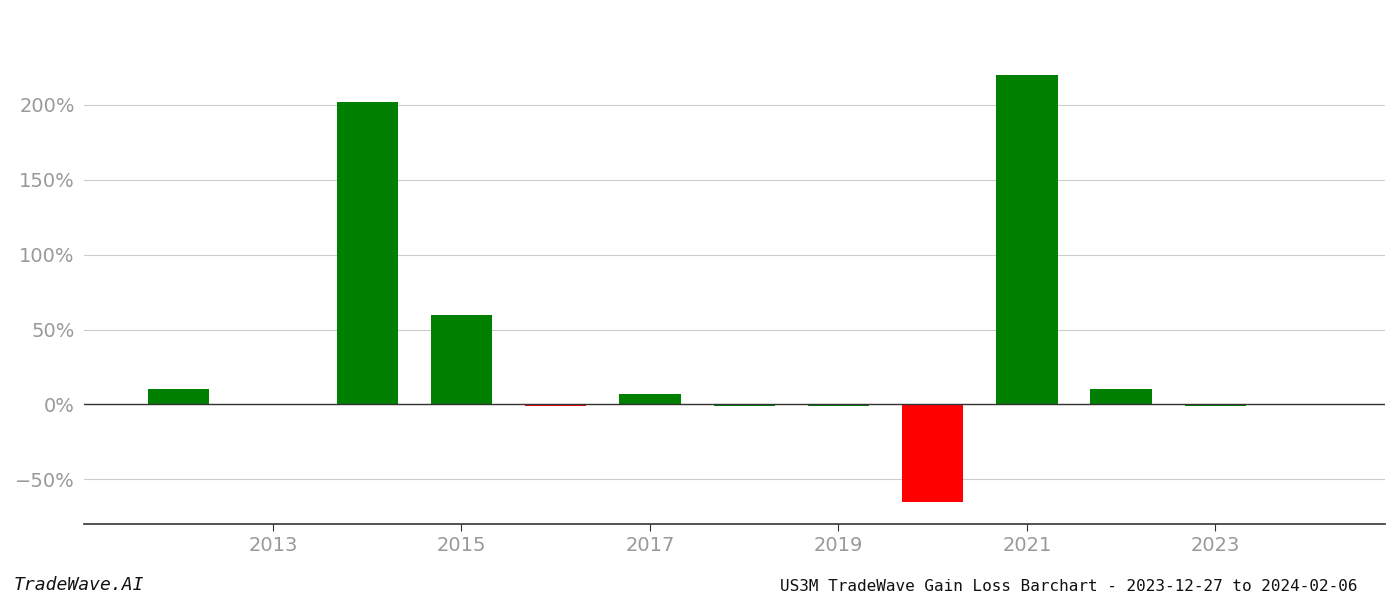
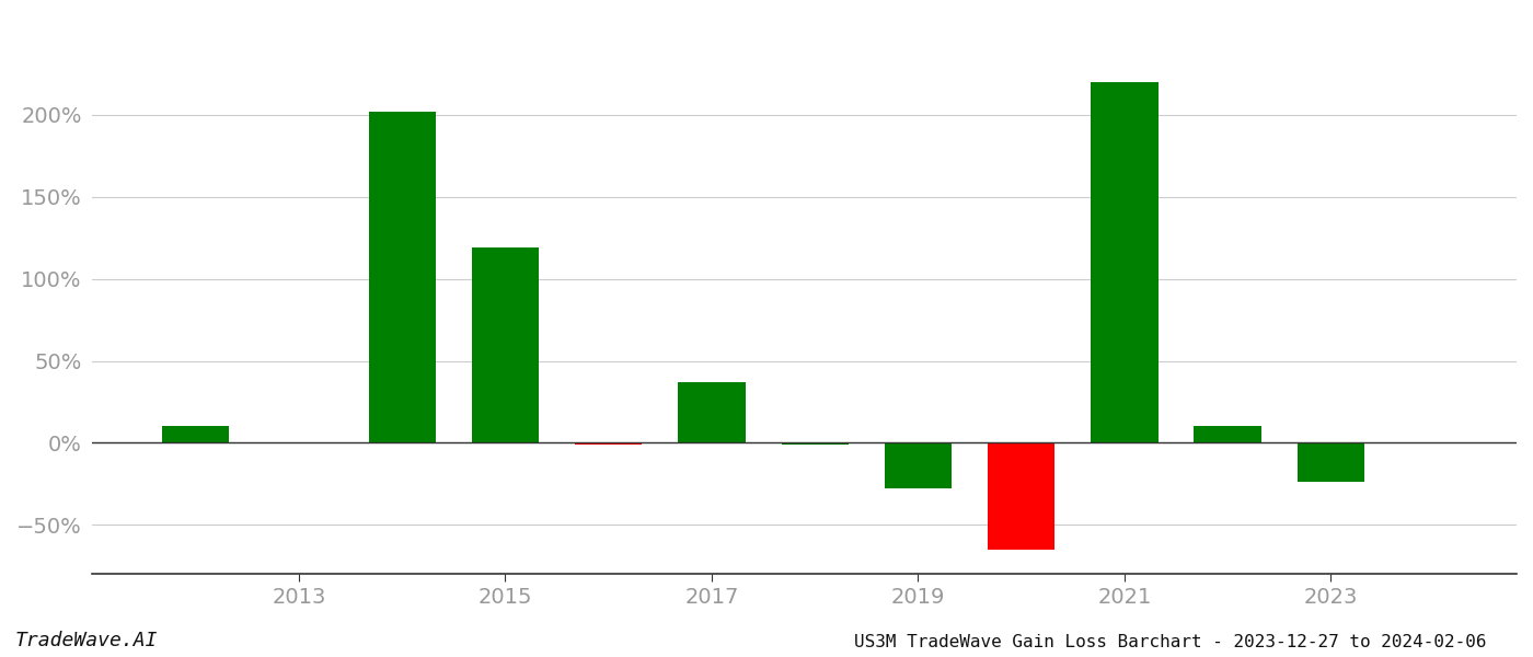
2015: 60% -> 119%
2017: 7% -> 37%
2019: -1% -> -28%
2023: -1% -> -24%
